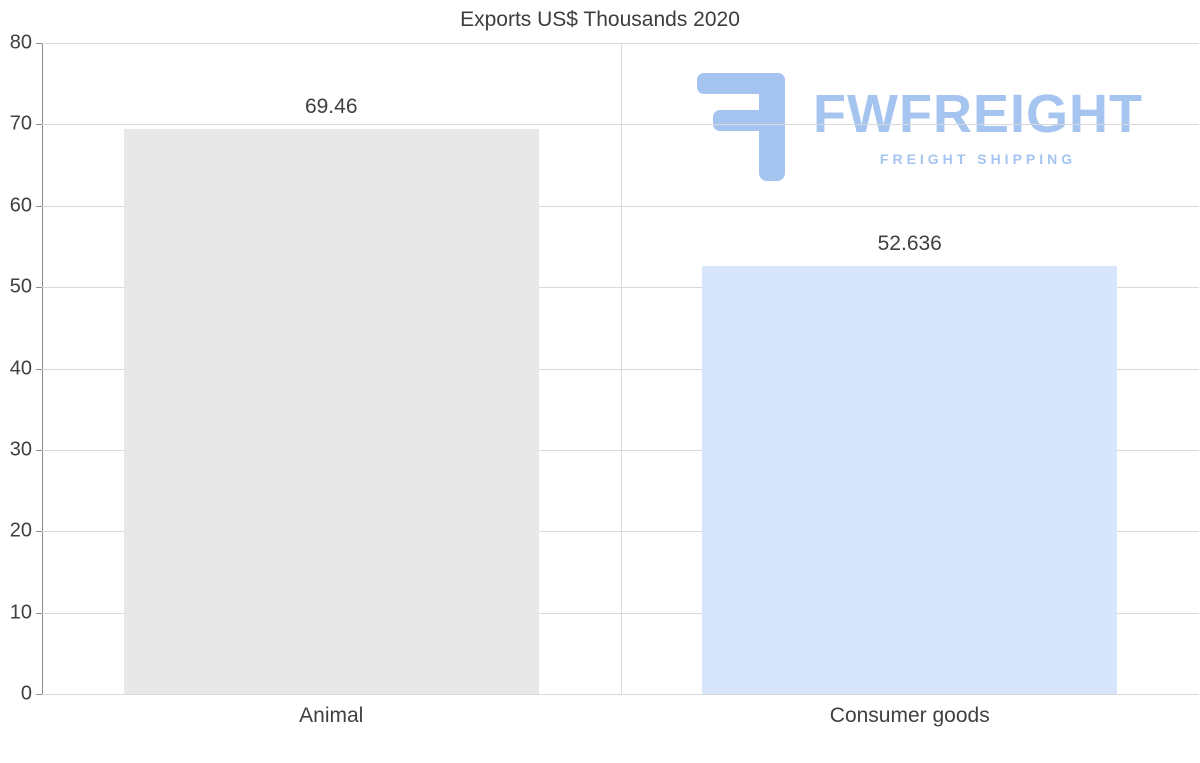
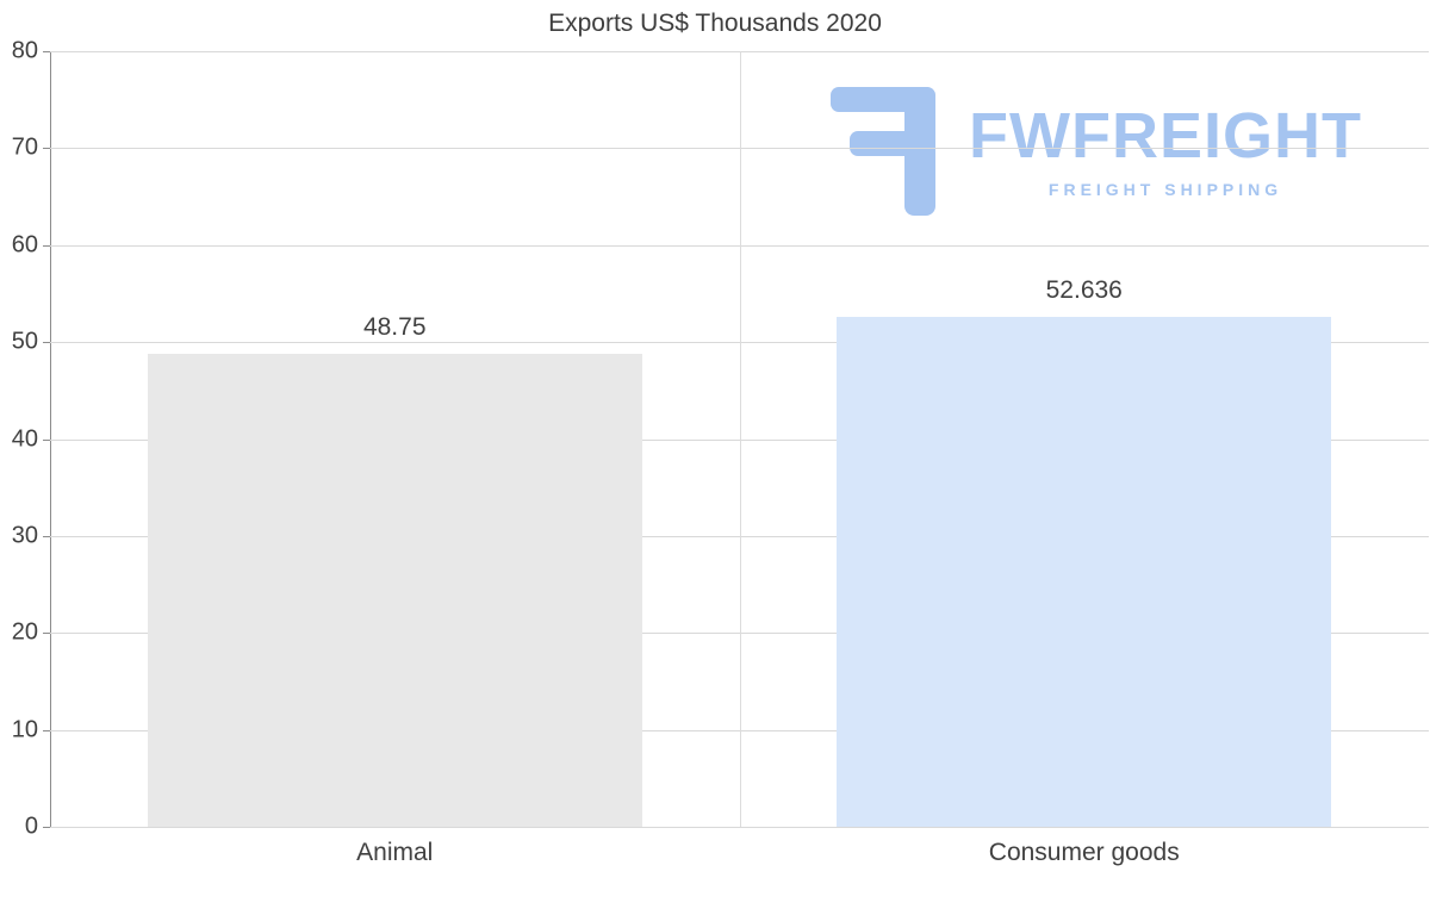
Animal: 69.46 -> 48.75
